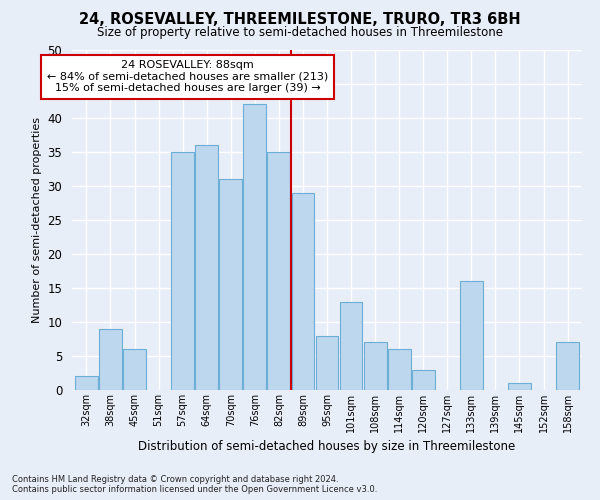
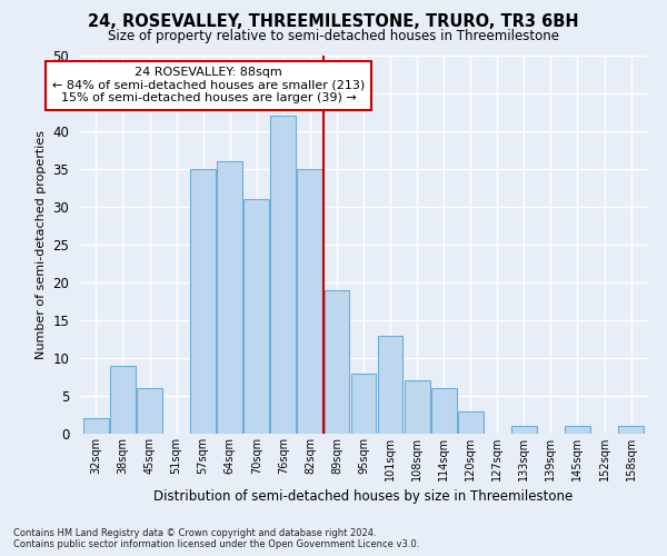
89sqm: 29 -> 19
133sqm: 16 -> 1
158sqm: 7 -> 1
